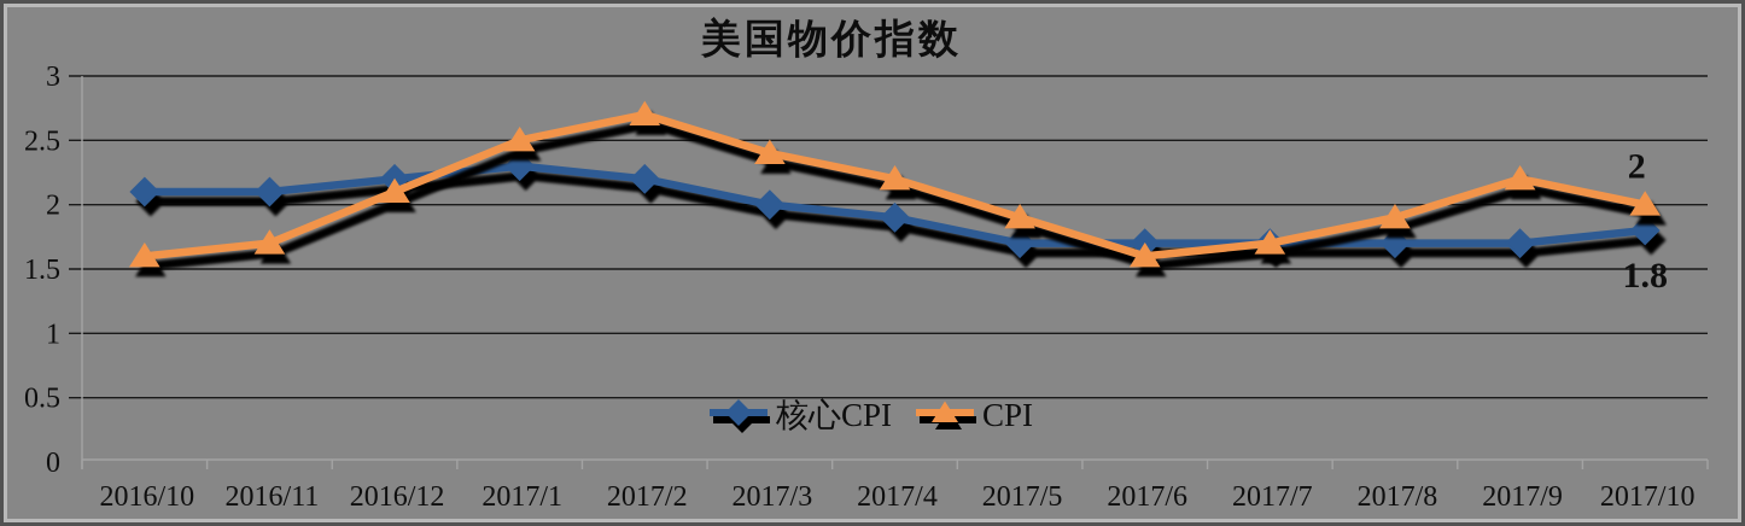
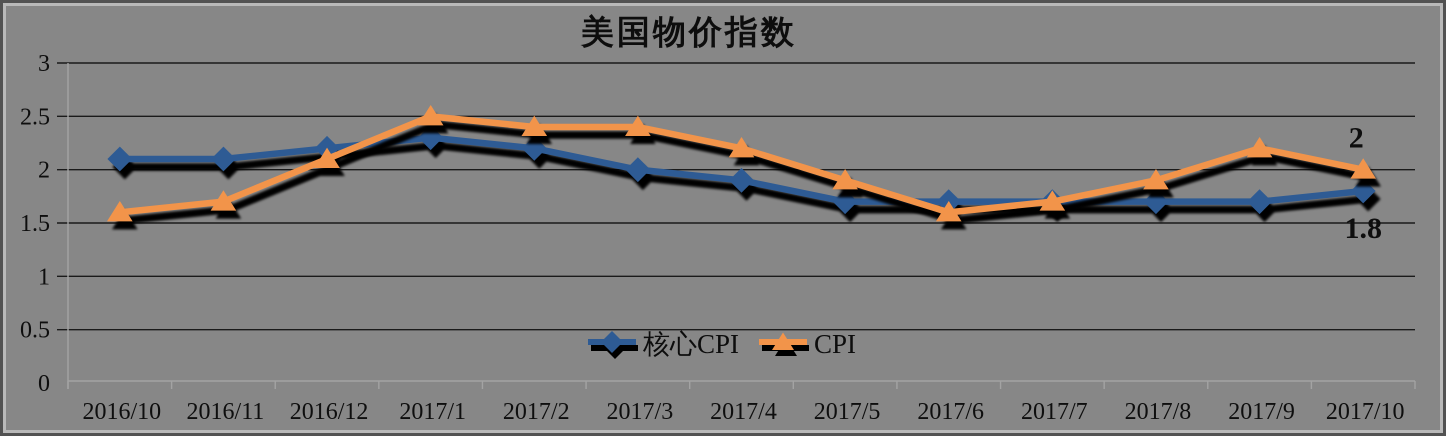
CPI/2017/2: 2.7 -> 2.4
